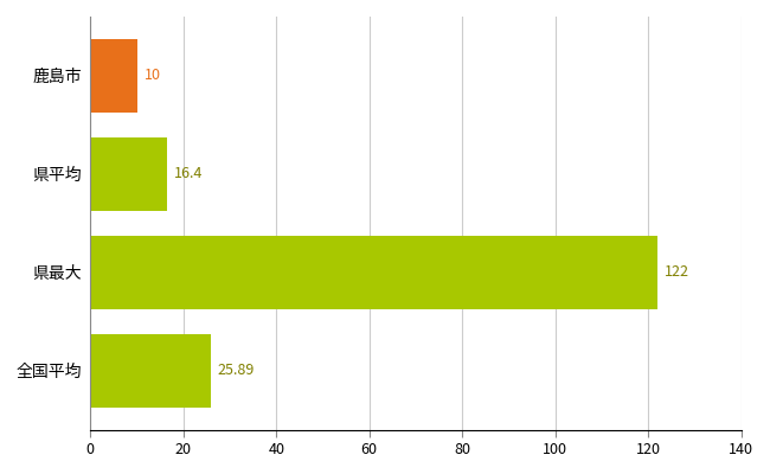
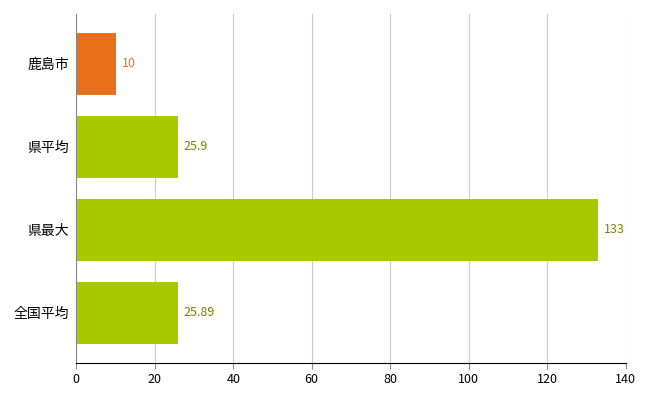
県平均: 16.4 -> 25.9
県最大: 122 -> 133
